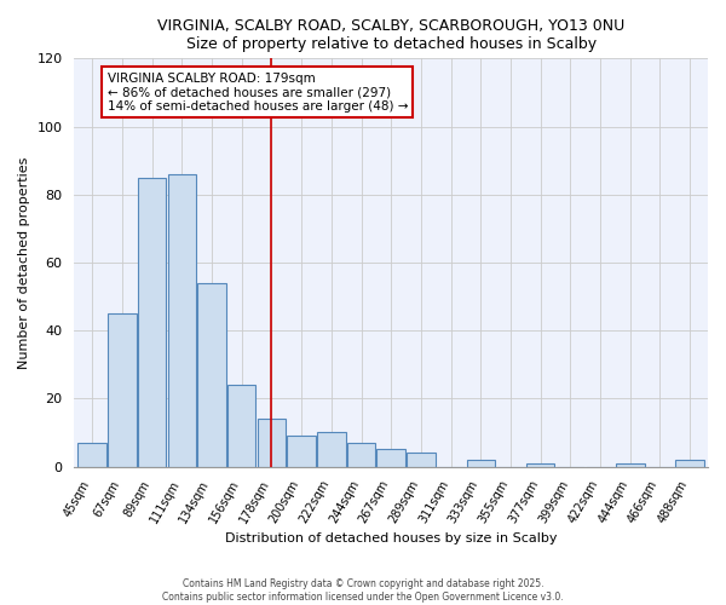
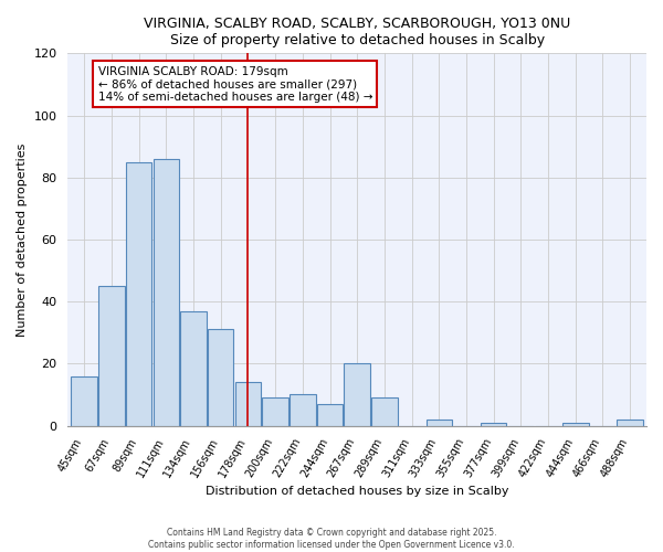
45sqm: 7 -> 16
134sqm: 54 -> 37
156sqm: 24 -> 31
267sqm: 5 -> 20
289sqm: 4 -> 9
